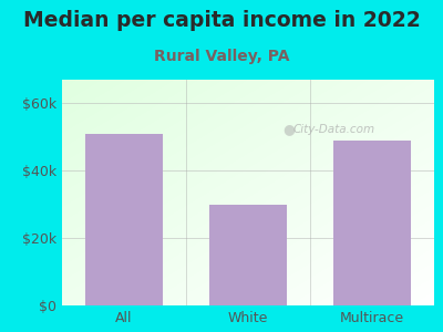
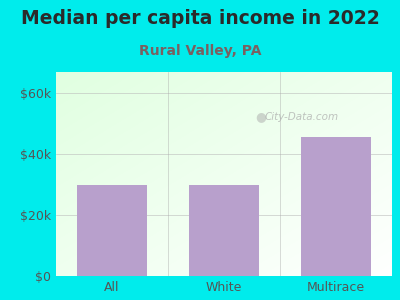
All: $51.0k -> $30.0k
Multirace: $49.0k -> $45.5k
